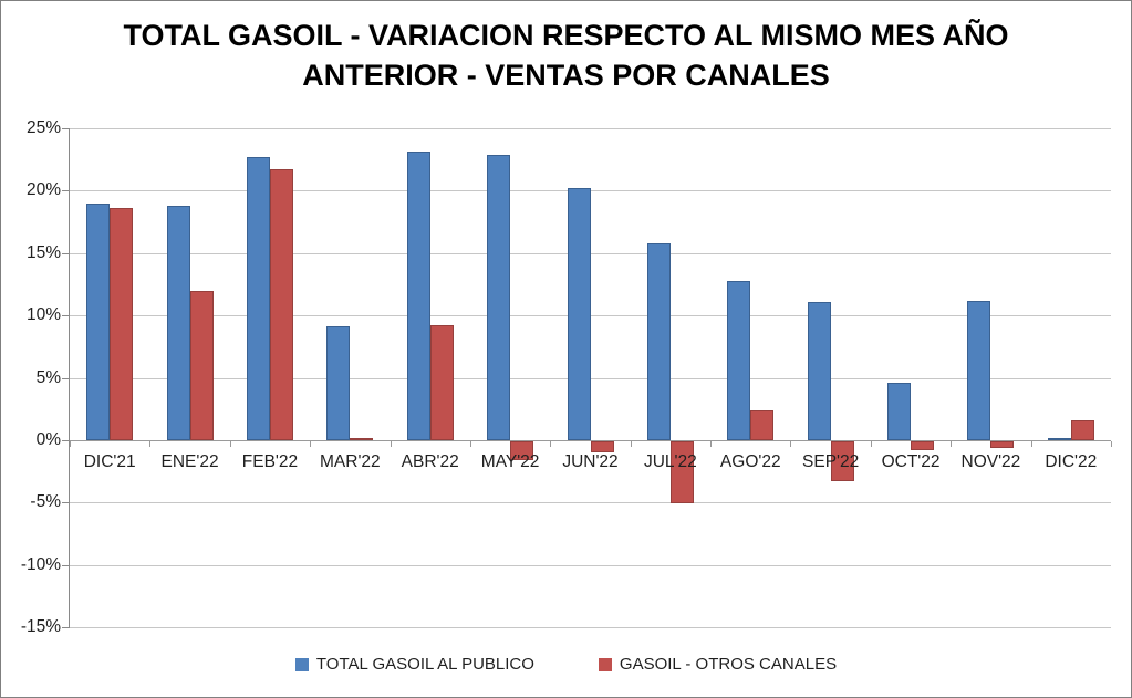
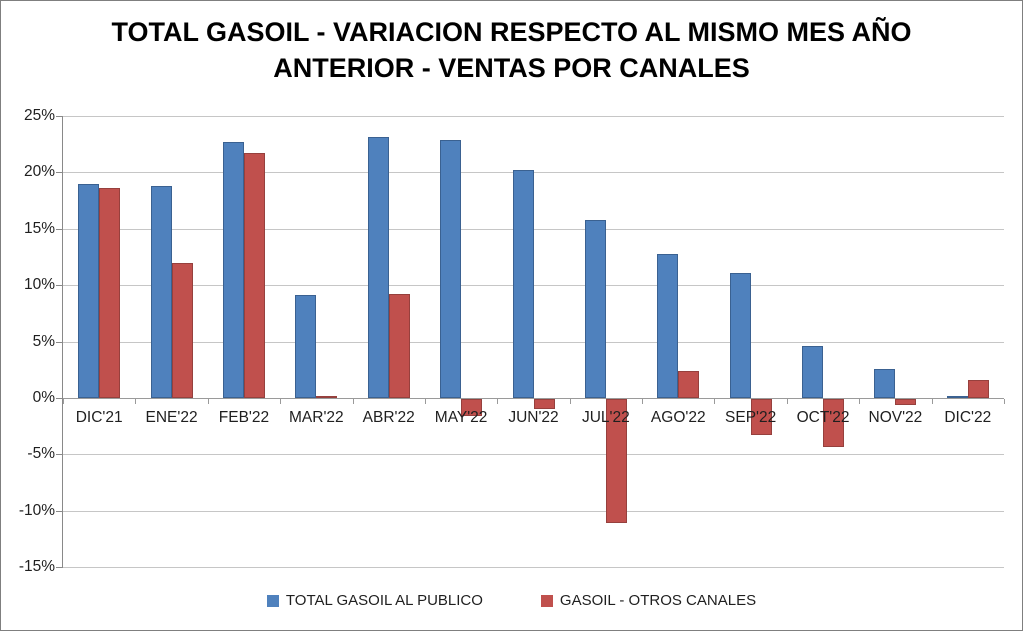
GASOIL - OTROS CANALES/JUL'22: -5.0% -> -11.0%
GASOIL - OTROS CANALES/OCT'22: -0.7% -> -4.3%
TOTAL GASOIL AL PUBLICO/NOV'22: 11.2% -> 2.6%
